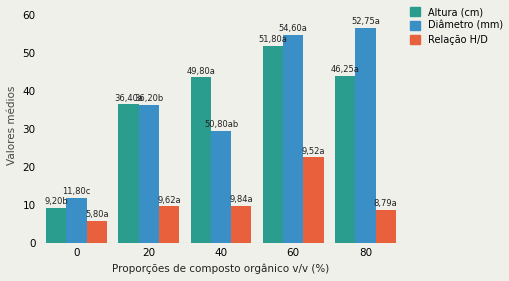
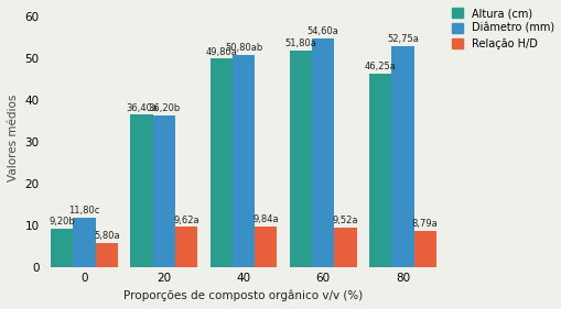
Altura (cm)/40: 43.5 -> 49.8
Diâmetro (mm)/40: 29.5 -> 50.8
Relação H/D/60: 22.5 -> 9.5
Altura (cm)/80: 44.0 -> 46.2
Diâmetro (mm)/80: 56.5 -> 52.8
